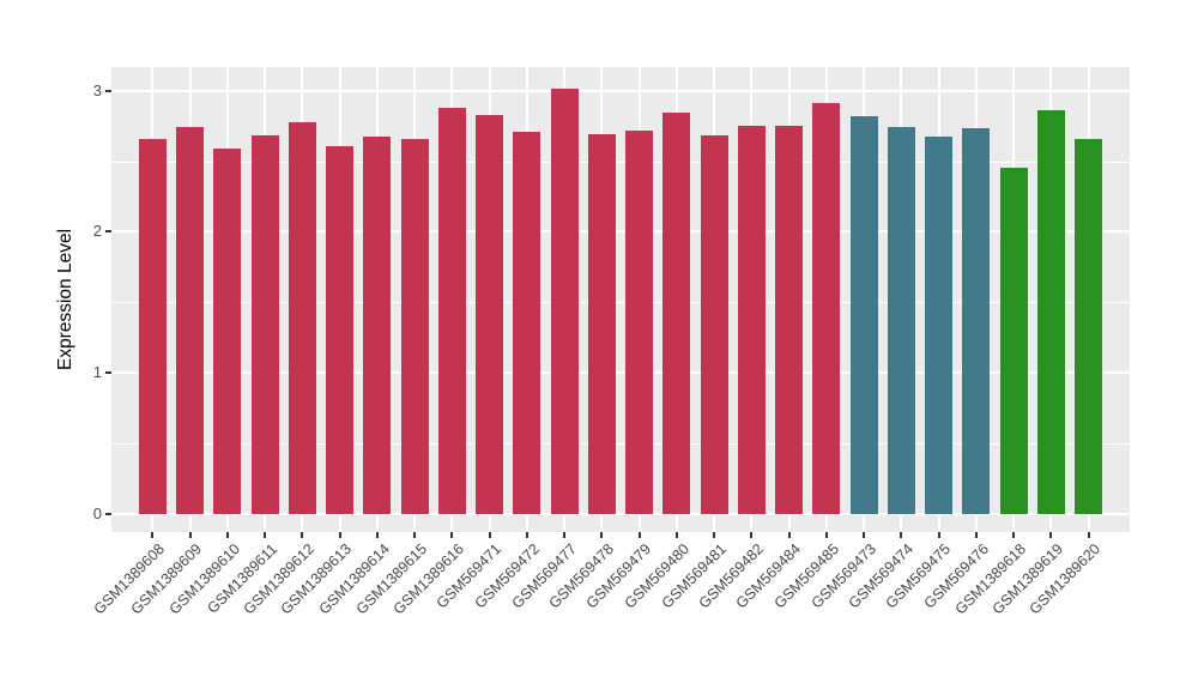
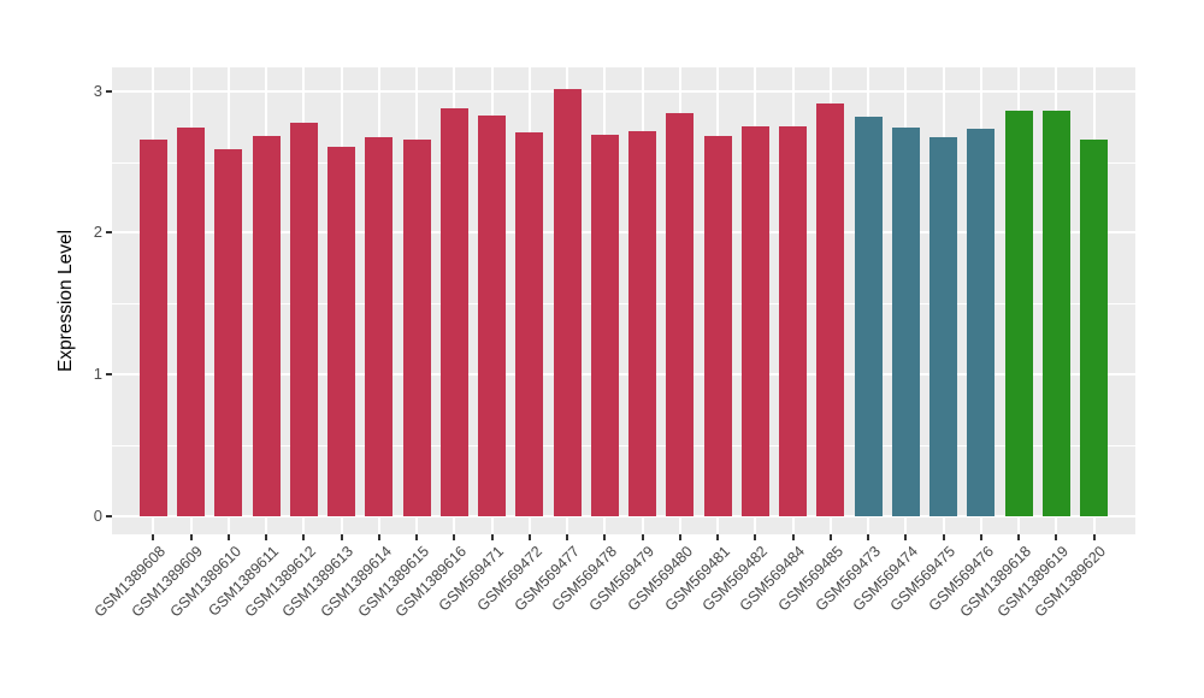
GSM1389618: 2.45 -> 2.86
